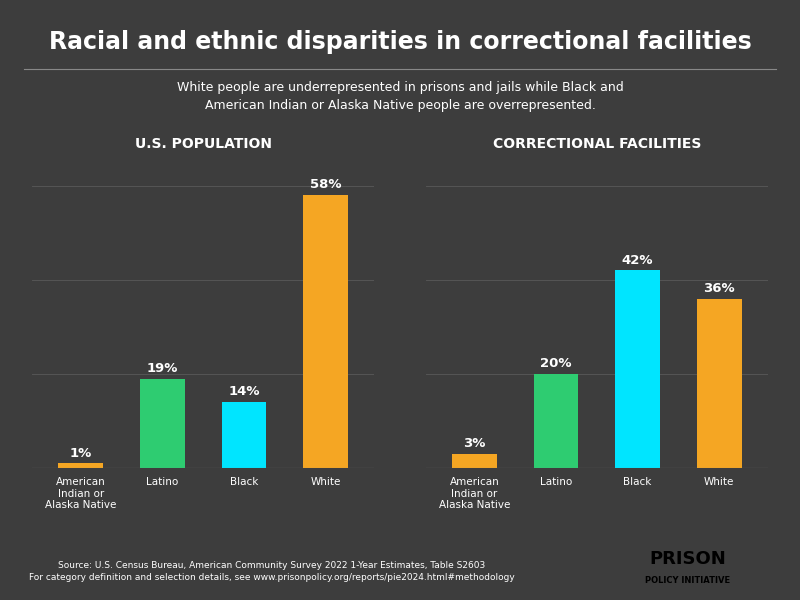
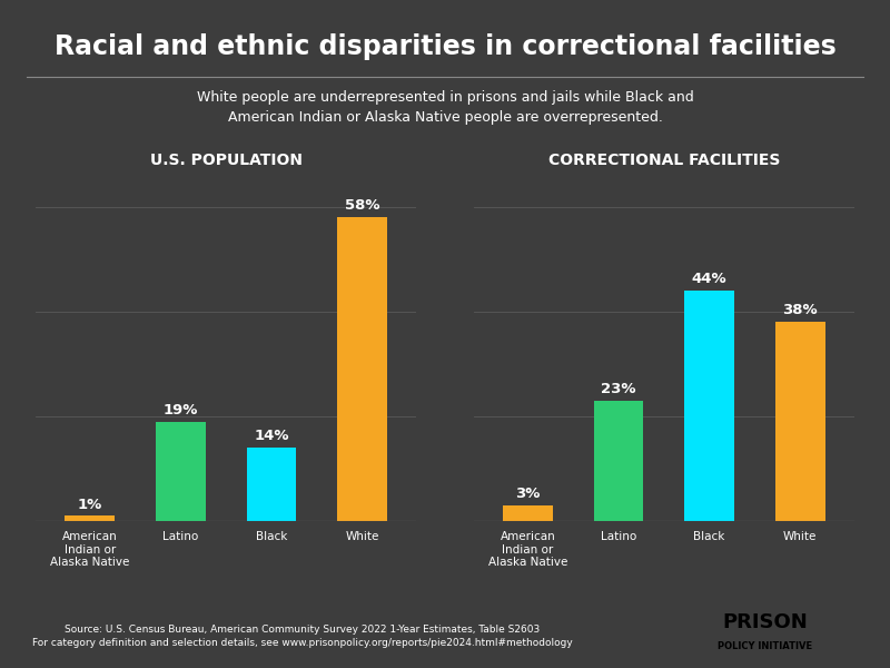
CORRECTIONAL FACILITIES/Latino: 20% -> 23%
CORRECTIONAL FACILITIES/Black: 42% -> 44%
CORRECTIONAL FACILITIES/White: 36% -> 38%
